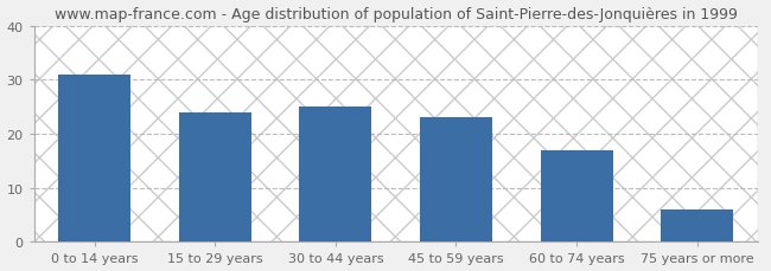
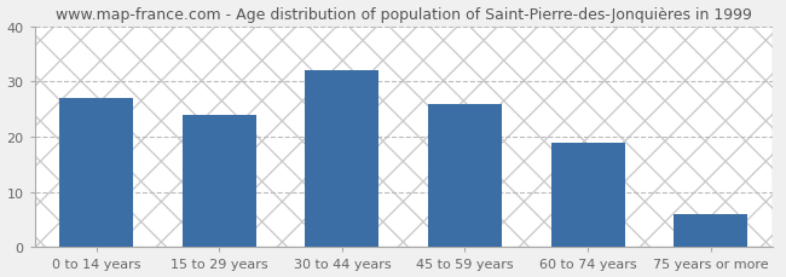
0 to 14 years: 31 -> 27
30 to 44 years: 25 -> 32
45 to 59 years: 23 -> 26
60 to 74 years: 17 -> 19
